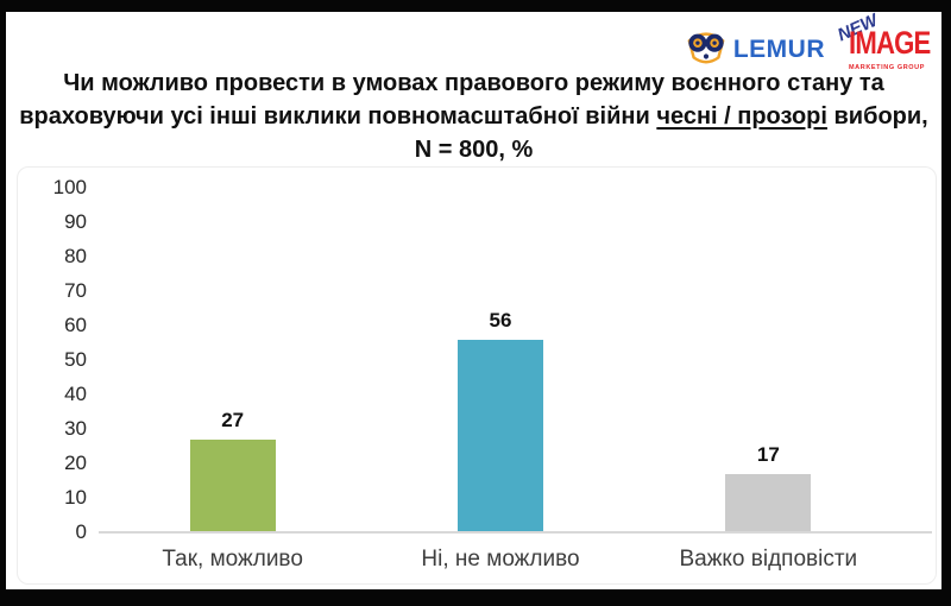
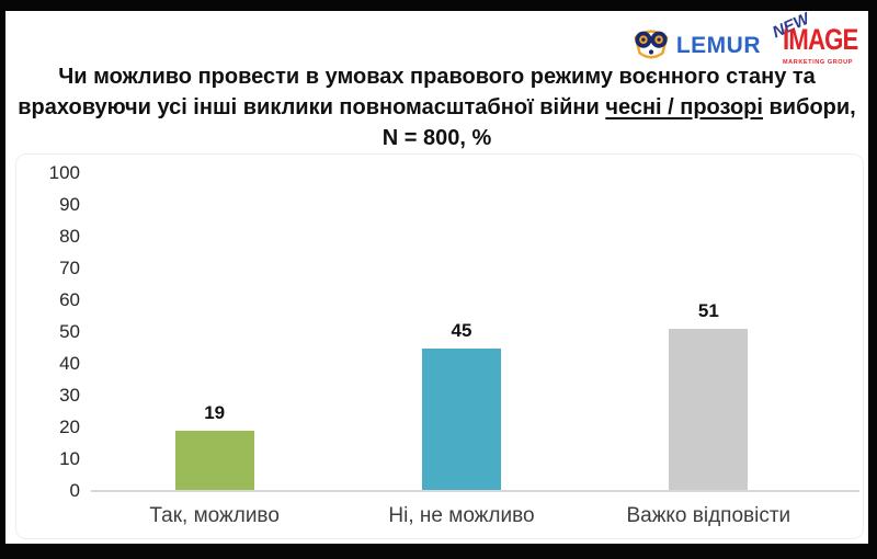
Так, можливо: 27 -> 19
Ні, не можливо: 56 -> 45
Важко відповісти: 17 -> 51
